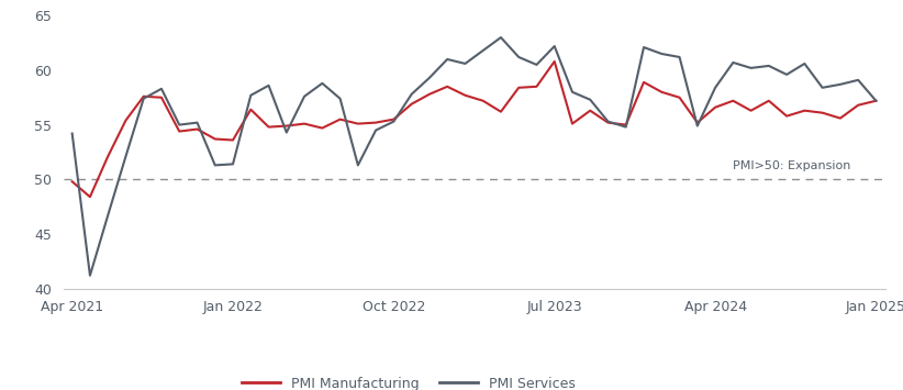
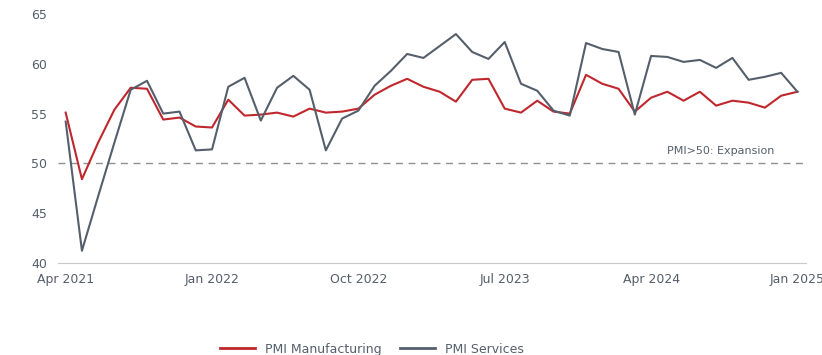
PMI Manufacturing/Apr 2021: 49.8 -> 55.1
PMI Manufacturing/Jul 2023: 60.8 -> 55.5
PMI Services/Apr 2024: 58.4 -> 60.8
